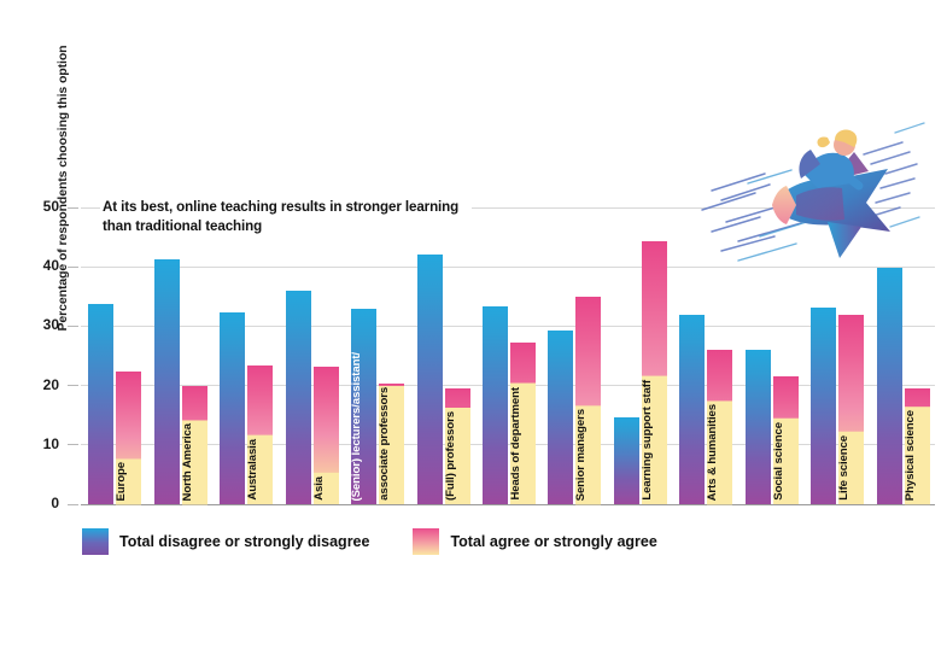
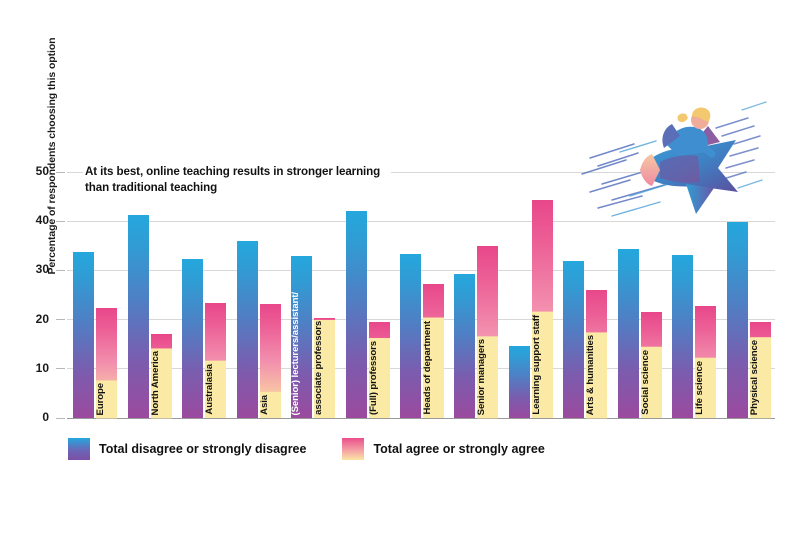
Total agree or strongly agree/North America: 20 -> 17
Total disagree or strongly disagree/Social science: 26 -> 34
Total agree or strongly agree/Life science: 32 -> 23
